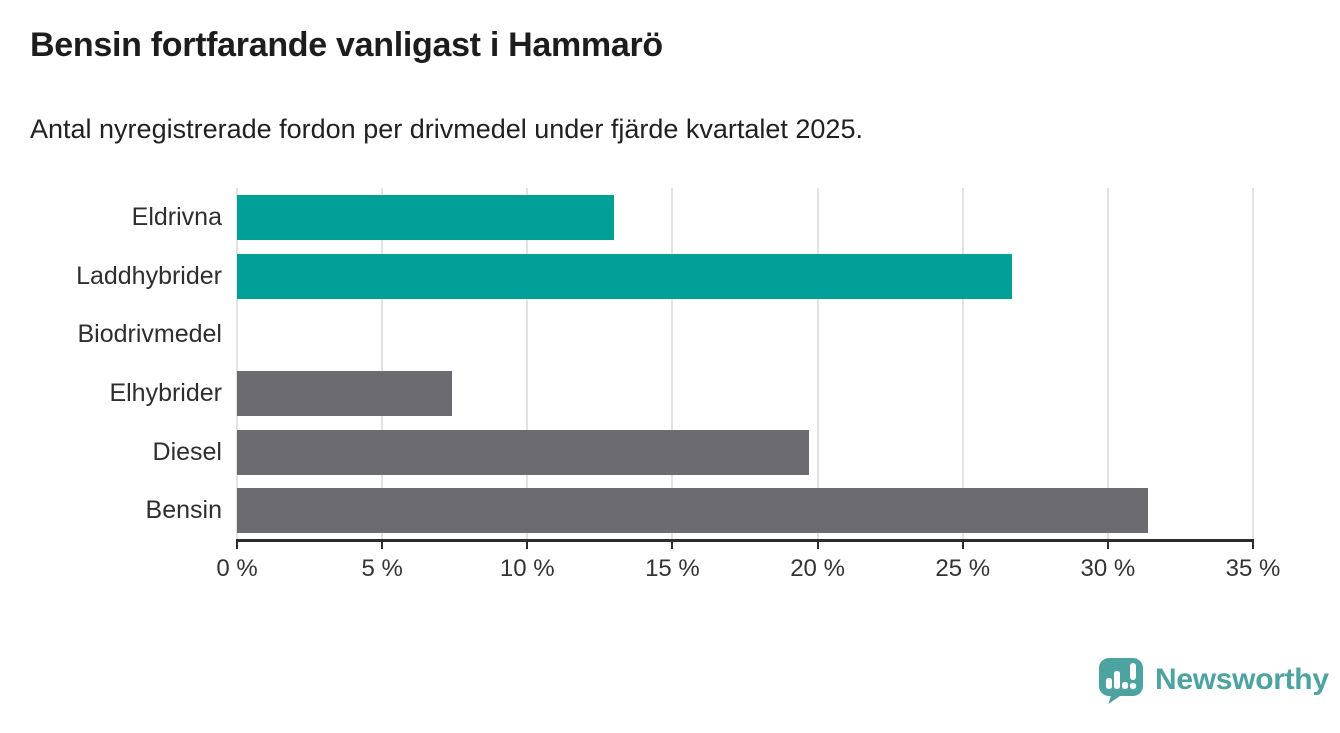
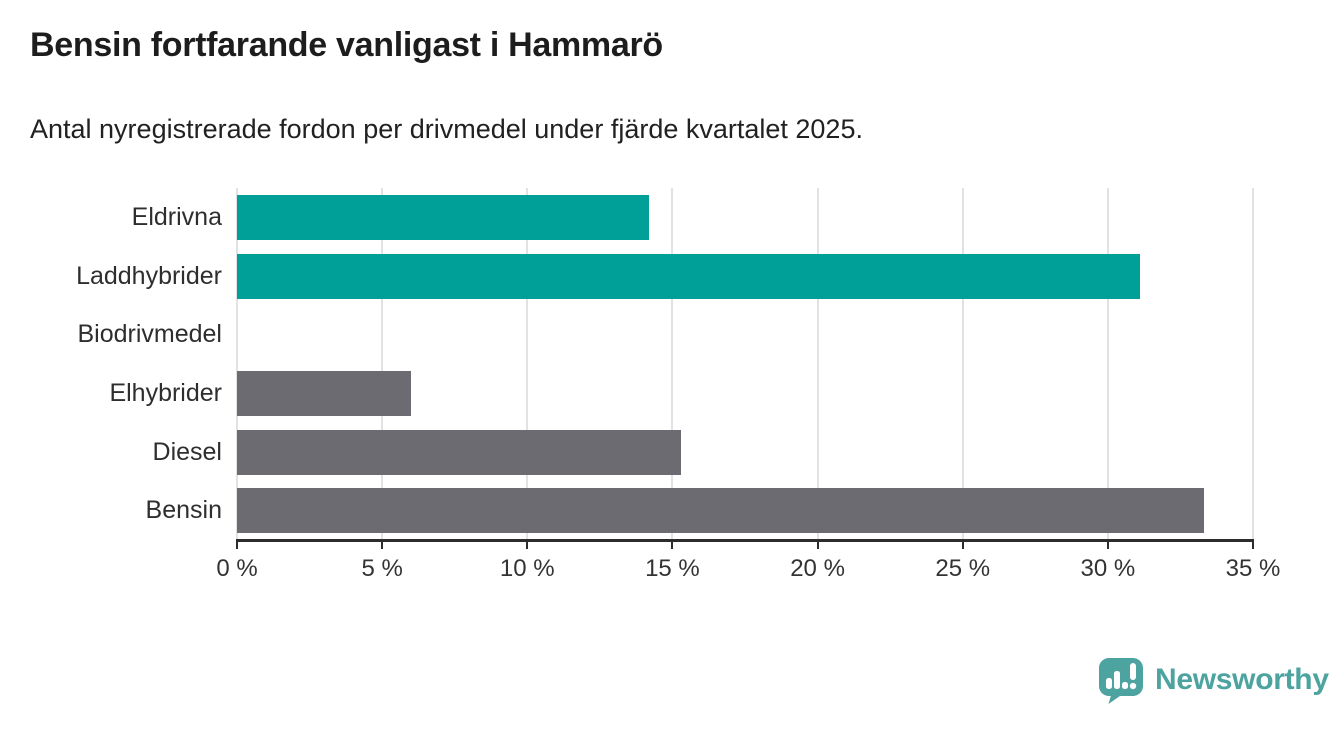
Eldrivna: 13.0% -> 14.2%
Laddhybrider: 26.7% -> 31.1%
Elhybrider: 7.4% -> 6.0%
Diesel: 19.7% -> 15.3%
Bensin: 31.4% -> 33.3%
